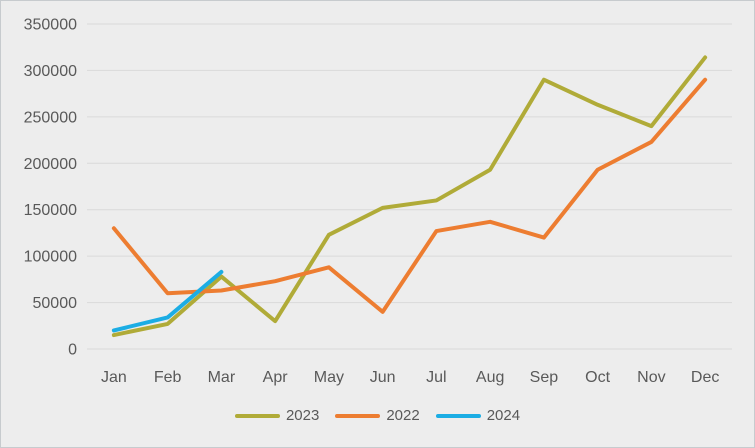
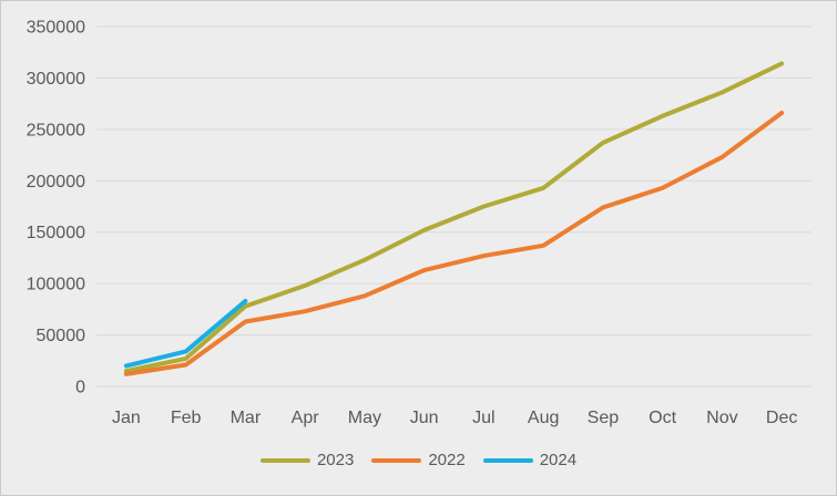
2022/Jan: 130000 -> 10000
2022/Feb: 60000 -> 20000
2023/Apr: 30000 -> 100000
2022/Jun: 40000 -> 110000
2023/Jul: 160000 -> 180000
2023/Sep: 290000 -> 240000
2022/Sep: 120000 -> 170000
2023/Nov: 240000 -> 290000
2022/Dec: 290000 -> 270000
